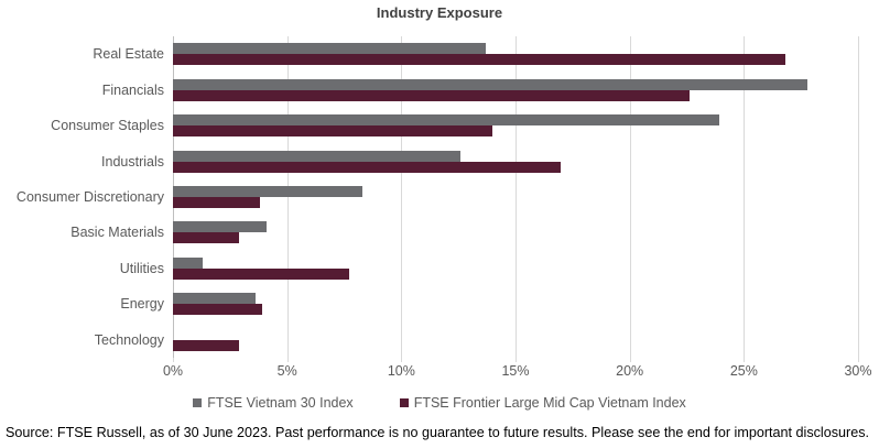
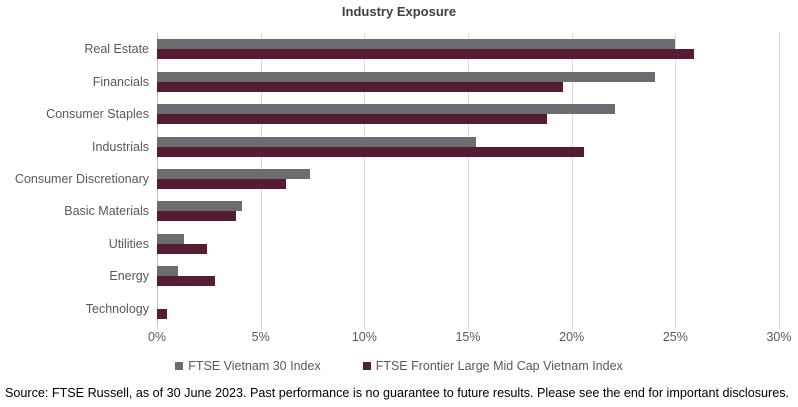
FTSE Vietnam 30 Index/Real Estate: 13.7% -> 25.0%
FTSE Frontier Large Mid Cap Vietnam Index/Real Estate: 26.8% -> 25.9%
FTSE Vietnam 30 Index/Financials: 27.8% -> 24.0%
FTSE Frontier Large Mid Cap Vietnam Index/Financials: 22.6% -> 19.6%
FTSE Vietnam 30 Index/Consumer Staples: 23.9% -> 22.1%
FTSE Frontier Large Mid Cap Vietnam Index/Consumer Staples: 14.0% -> 18.8%
FTSE Vietnam 30 Index/Industrials: 12.6% -> 15.4%
FTSE Frontier Large Mid Cap Vietnam Index/Industrials: 17.0% -> 20.6%
FTSE Vietnam 30 Index/Consumer Discretionary: 8.3% -> 7.4%
FTSE Frontier Large Mid Cap Vietnam Index/Consumer Discretionary: 3.8% -> 6.2%
FTSE Frontier Large Mid Cap Vietnam Index/Basic Materials: 2.9% -> 3.8%
FTSE Frontier Large Mid Cap Vietnam Index/Utilities: 7.7% -> 2.4%
FTSE Vietnam 30 Index/Energy: 3.6% -> 1.0%
FTSE Frontier Large Mid Cap Vietnam Index/Energy: 3.9% -> 2.8%
FTSE Frontier Large Mid Cap Vietnam Index/Technology: 2.9% -> 0.5%
